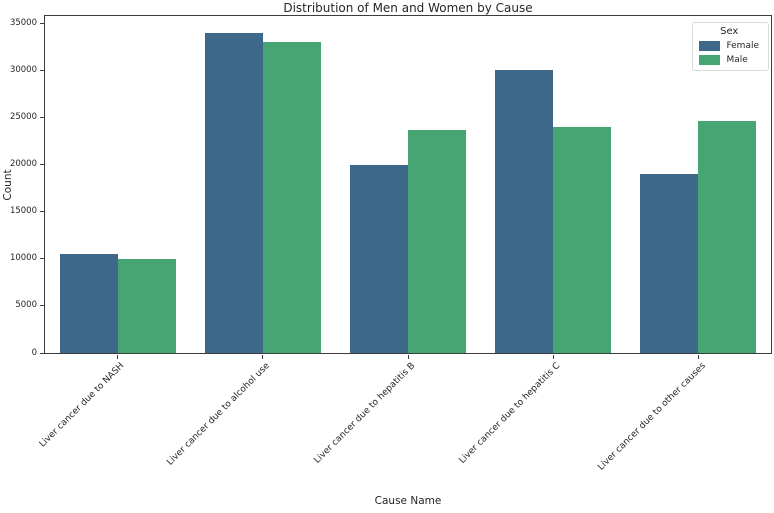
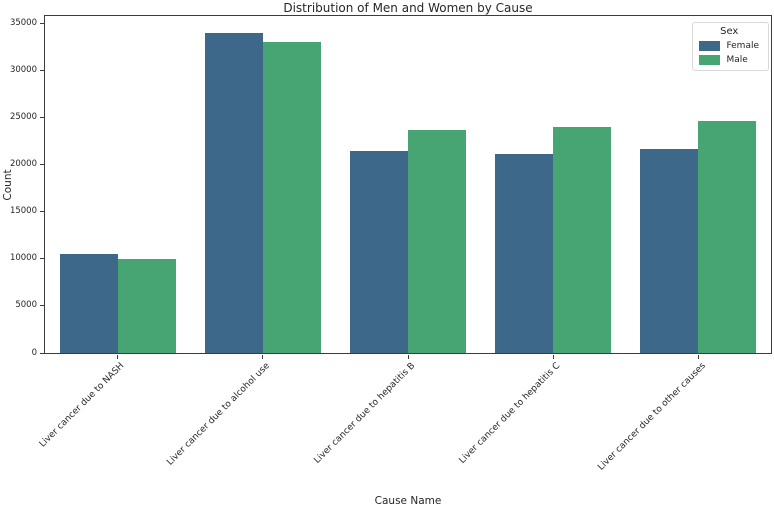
Female/Liver cancer due to hepatitis B: 20000 -> 21000
Female/Liver cancer due to hepatitis C: 30000 -> 21000
Female/Liver cancer due to other causes: 19000 -> 22000
